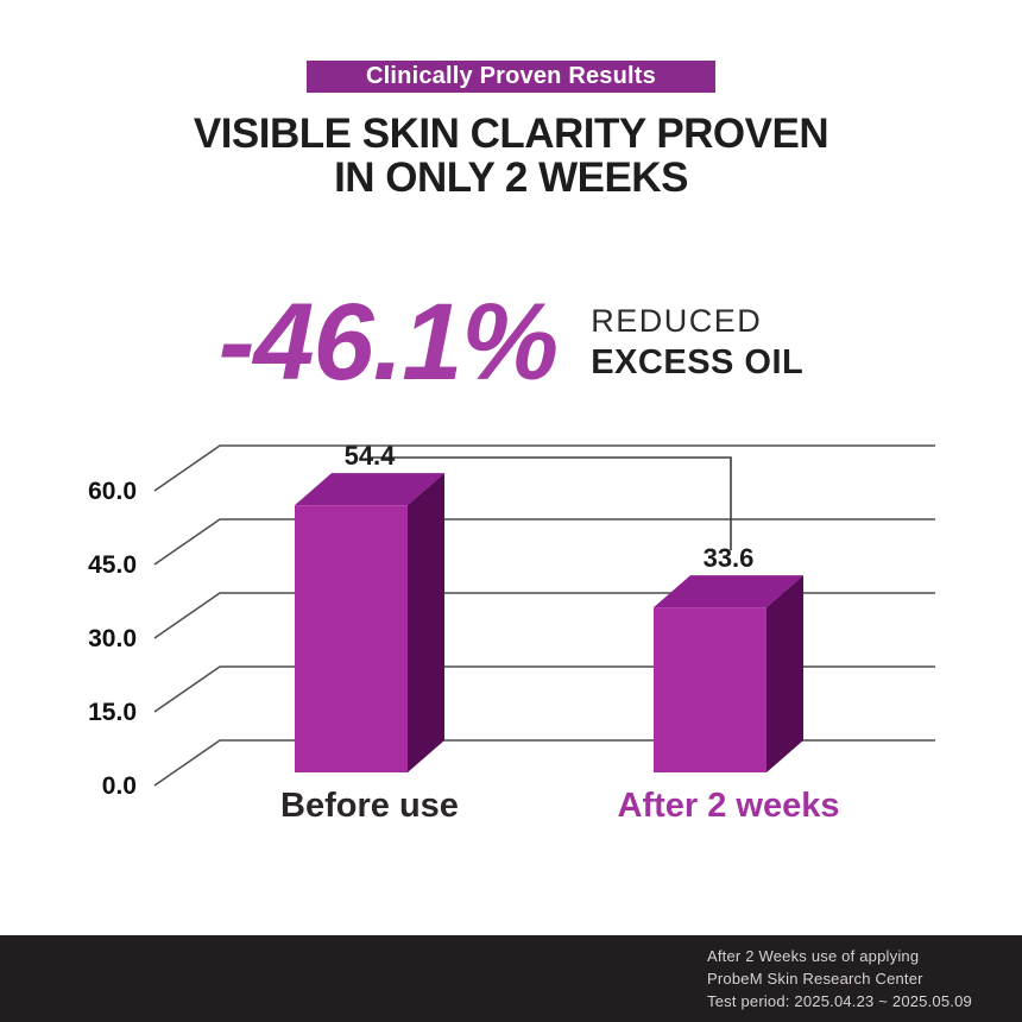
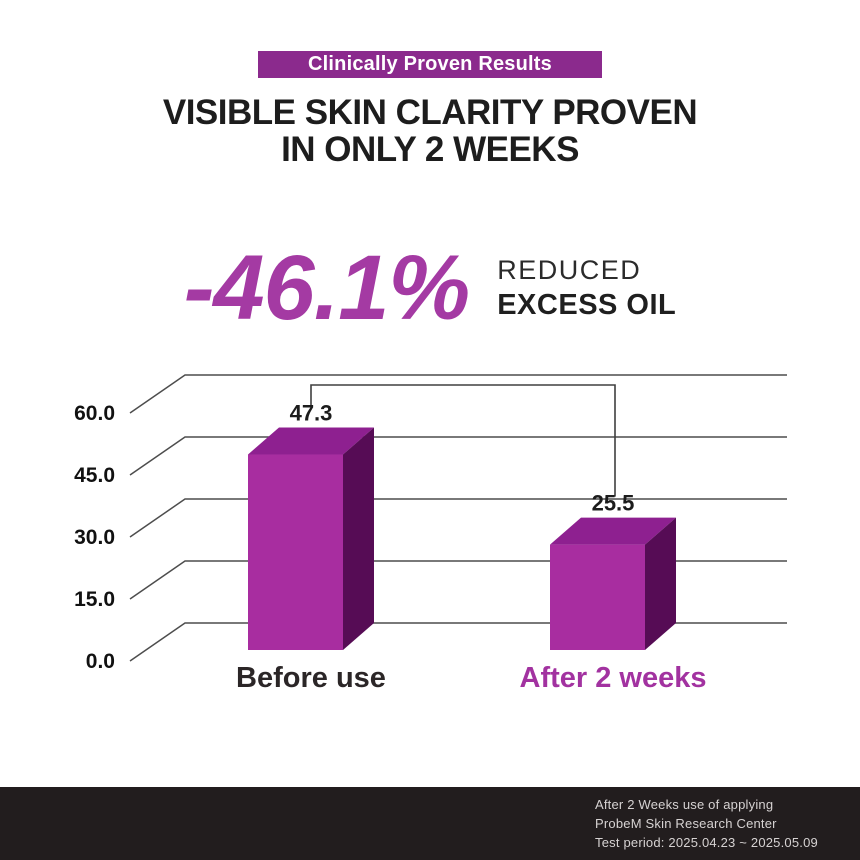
Before use: 54.4 -> 47.3
After 2 weeks: 33.6 -> 25.5
